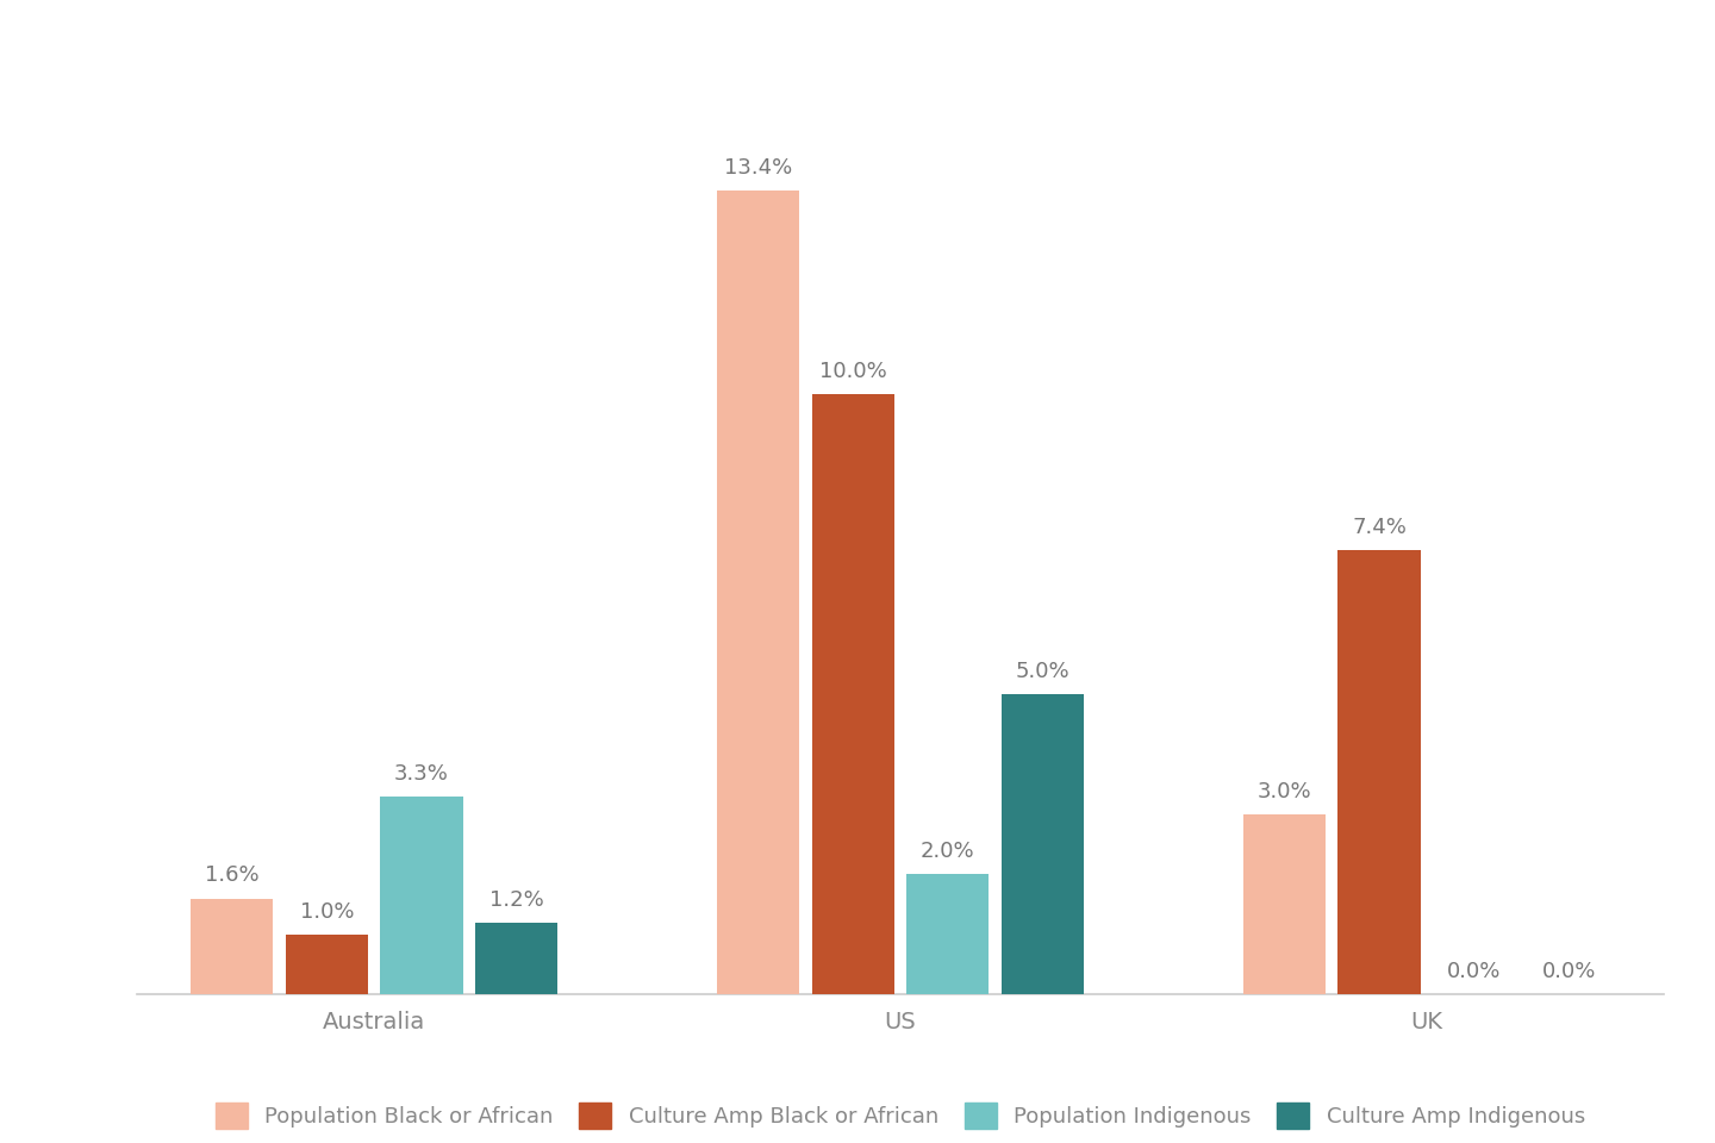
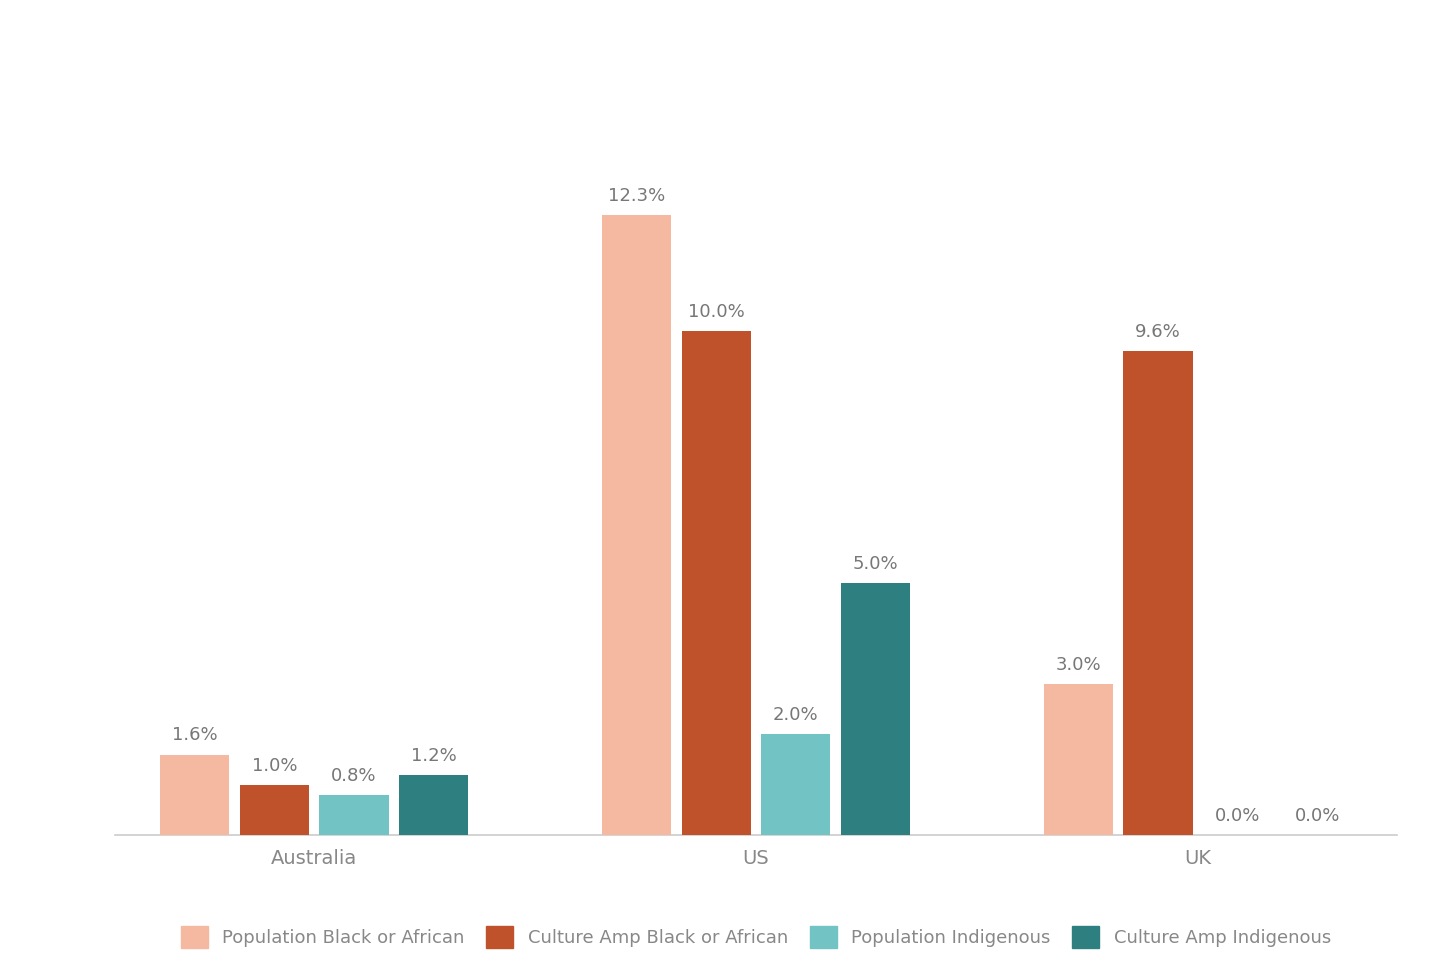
Population Indigenous/Australia: 3.3% -> 0.8%
Population Black or African/US: 13.4% -> 12.3%
Culture Amp Black or African/UK: 7.4% -> 9.6%
